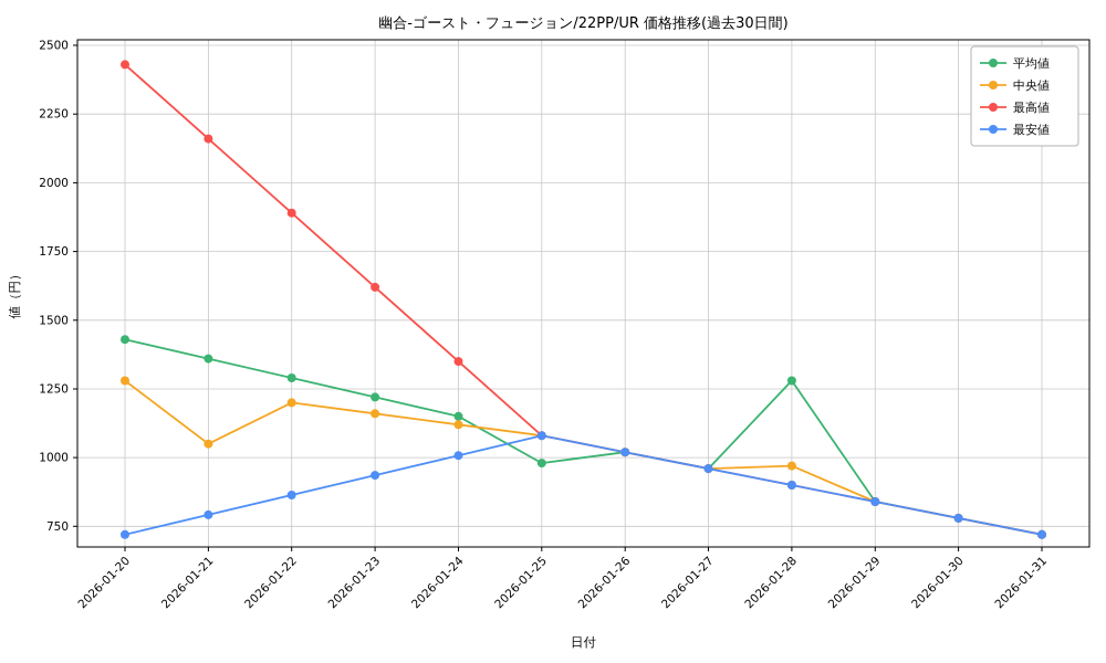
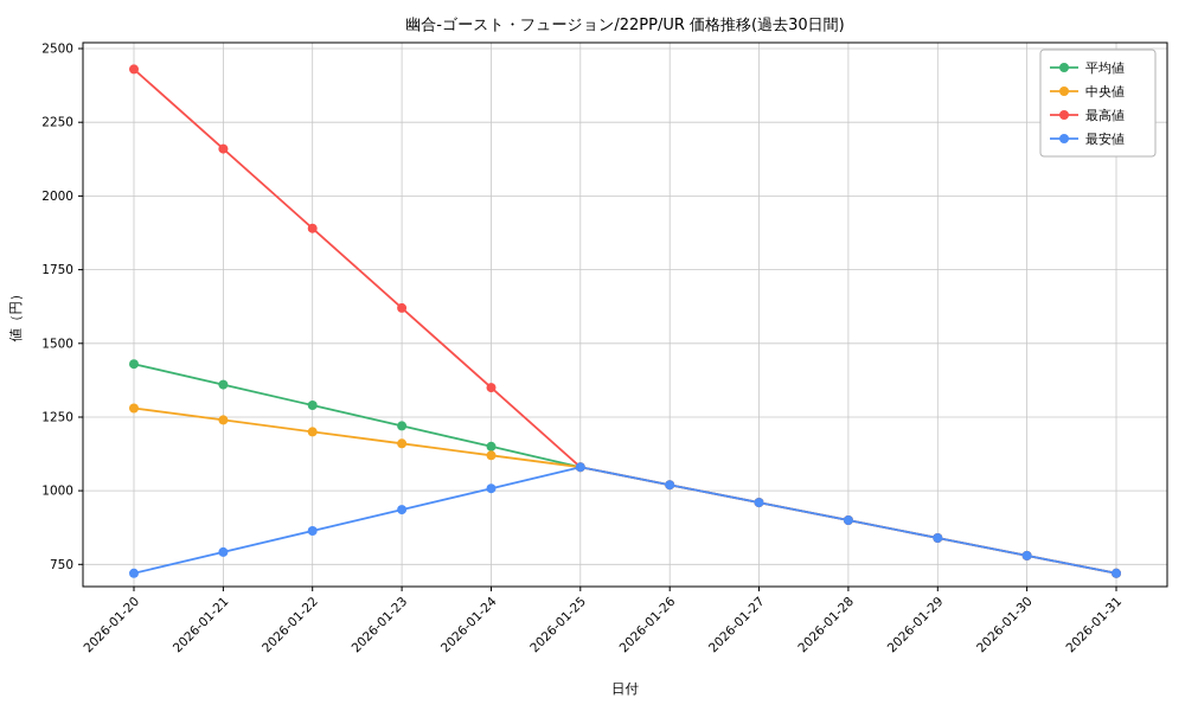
中央値/2026-01-21: 1050 -> 1240
平均値/2026-01-25: 980 -> 1080
平均値/2026-01-28: 1280 -> 900
中央値/2026-01-28: 970 -> 900
